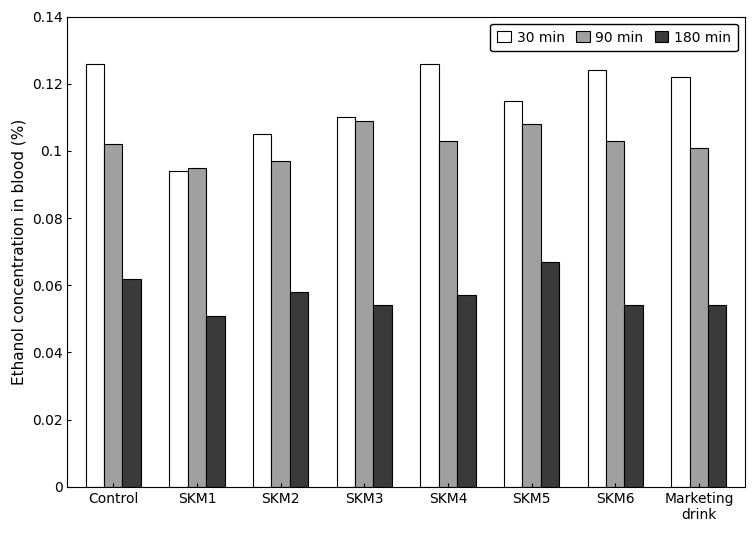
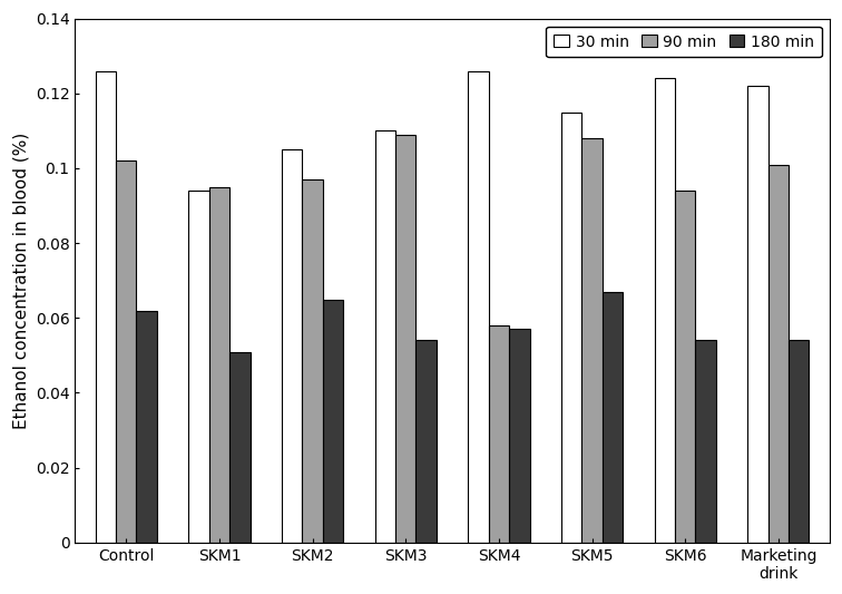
180 min/SKM2: 0.058 -> 0.065
90 min/SKM4: 0.103 -> 0.058
90 min/SKM6: 0.103 -> 0.094
